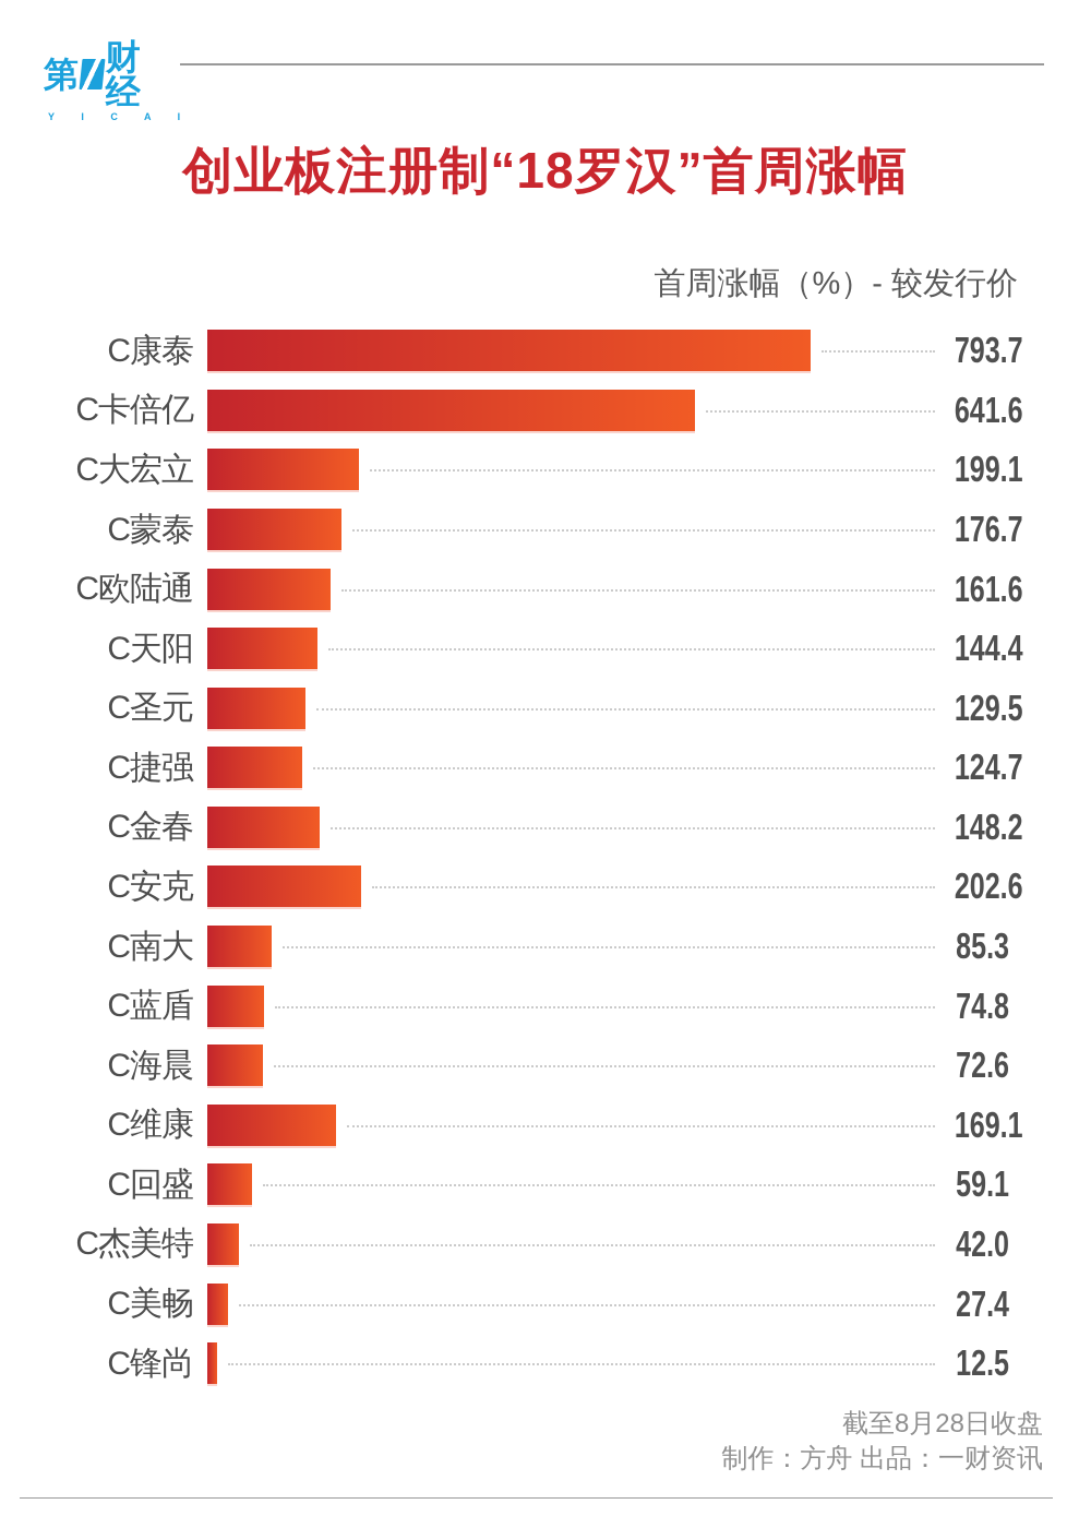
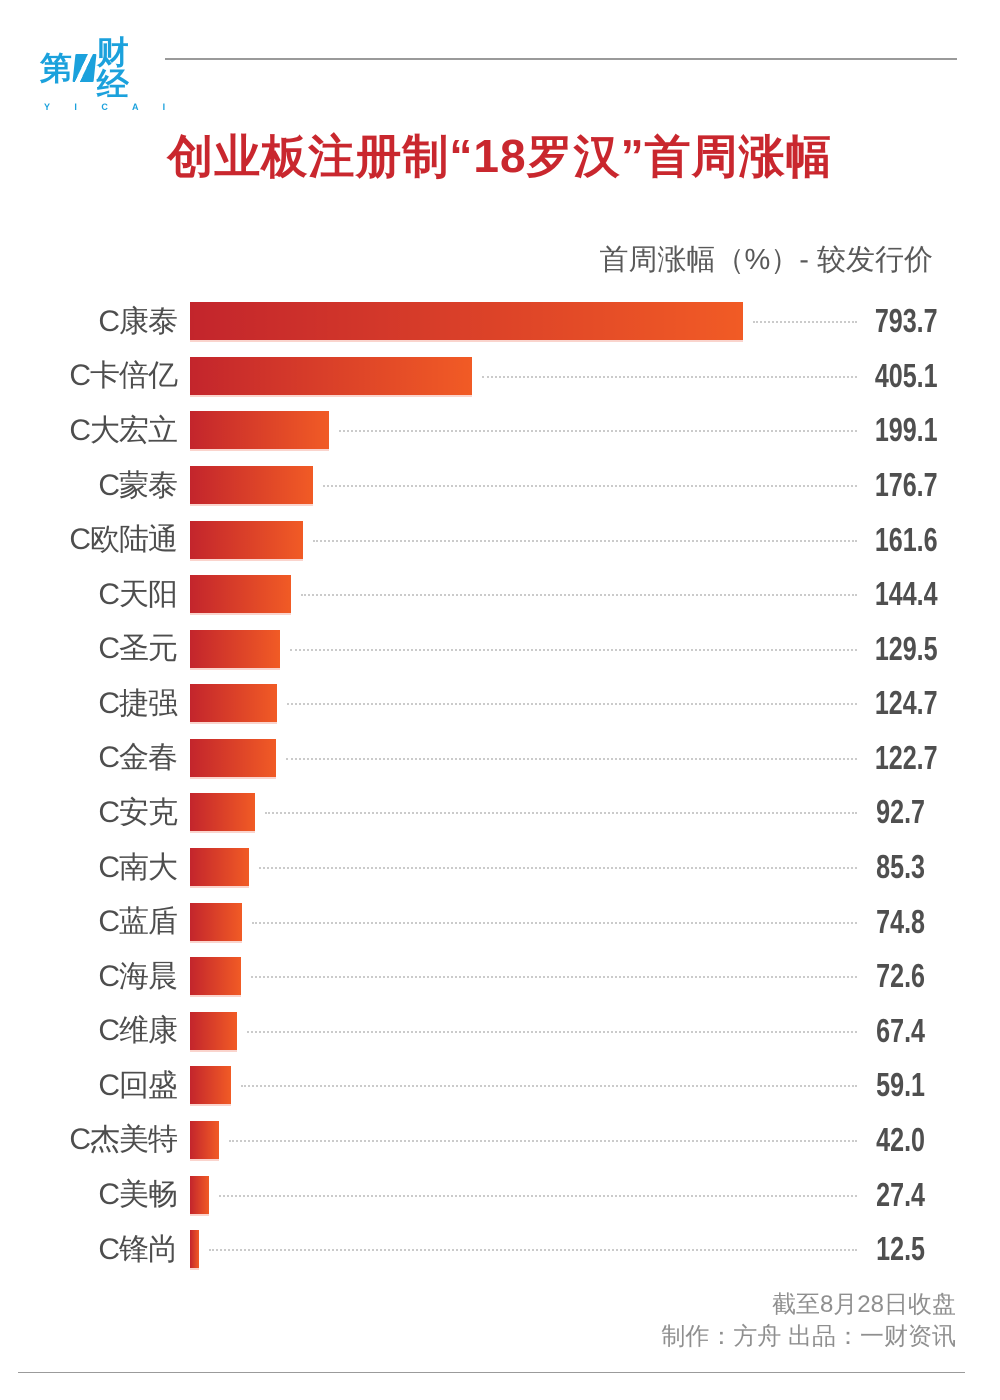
C卡倍亿: 641.6 -> 405.1
C金春: 148.2 -> 122.7
C安克: 202.6 -> 92.7
C维康: 169.1 -> 67.4
